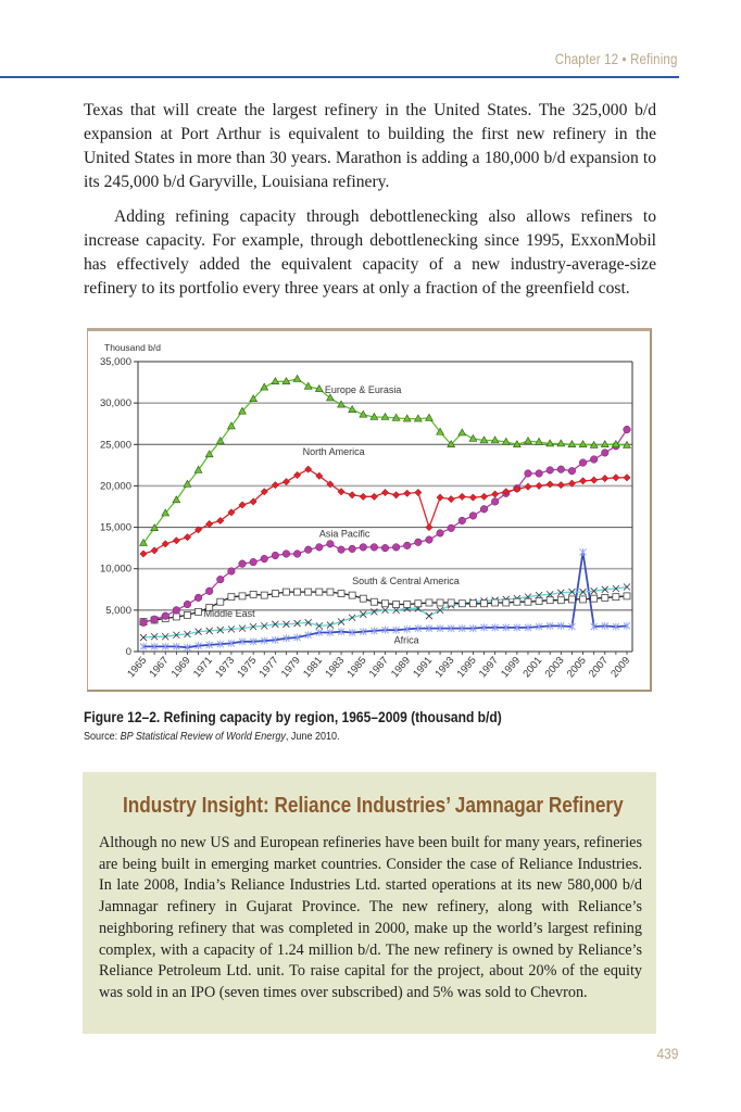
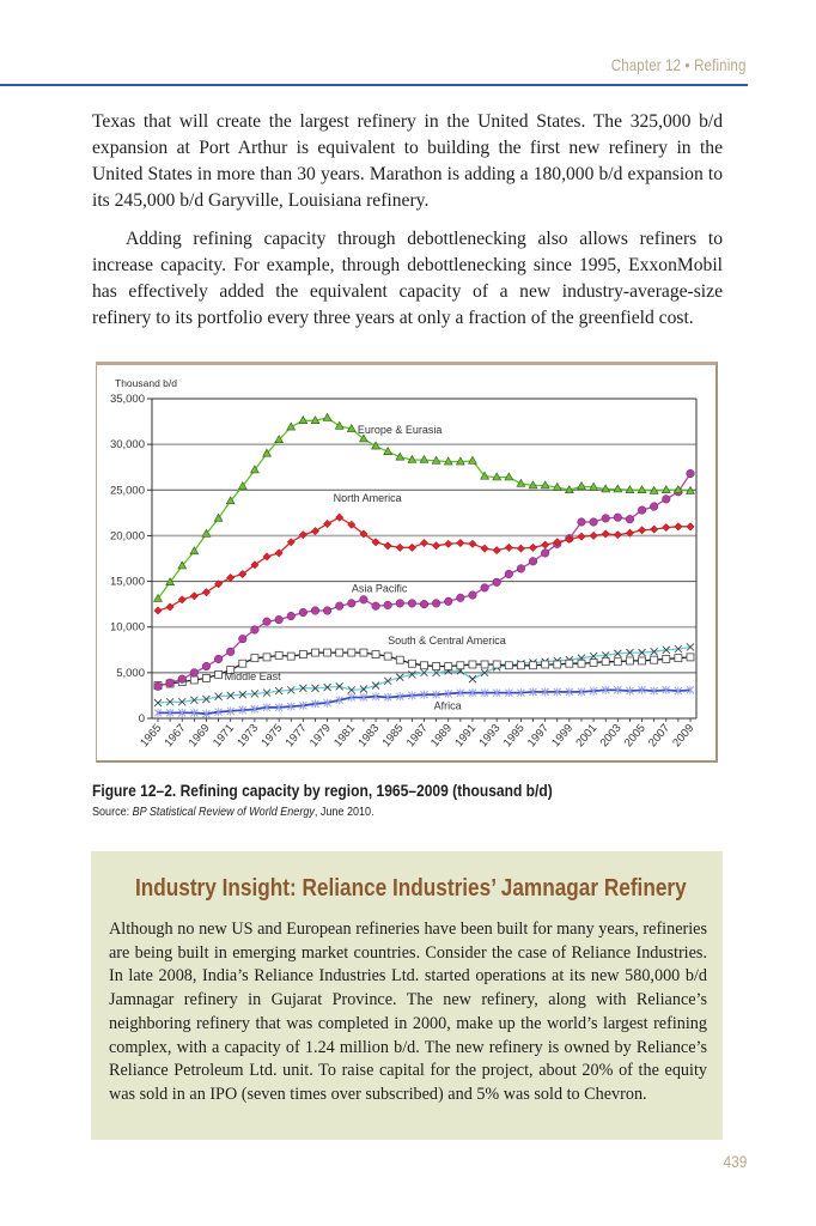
North America/1991: 15000 -> 19000
Europe & Eurasia/1993: 25000 -> 26000
Africa/2005: 12000 -> 3000
